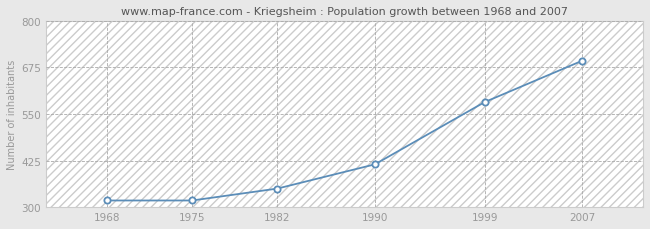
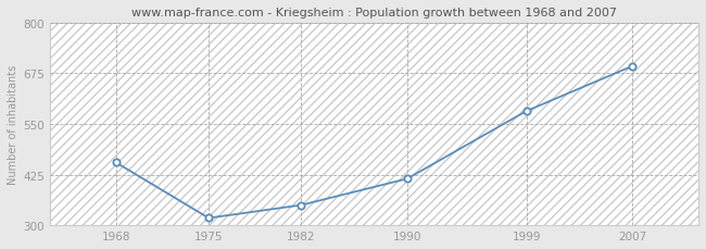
1968: 318 -> 455
